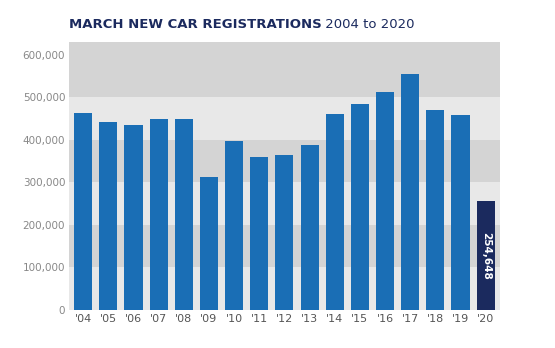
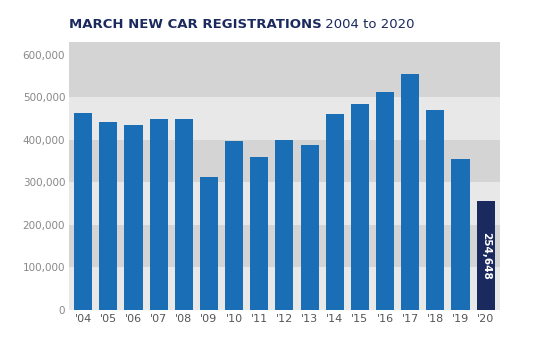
'12: 363,000 -> 400,000
'19: 458,000 -> 355,000
